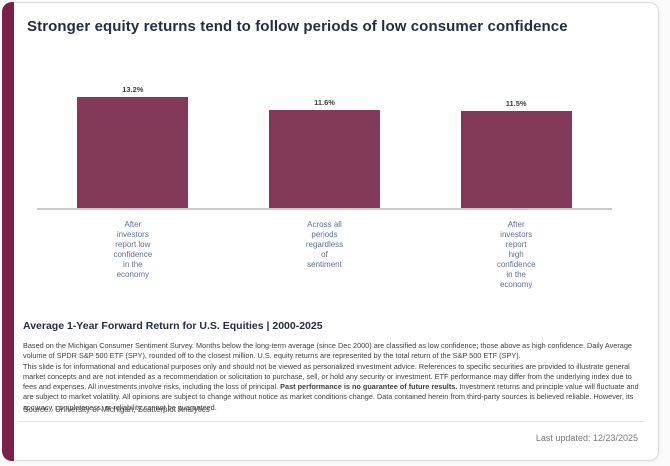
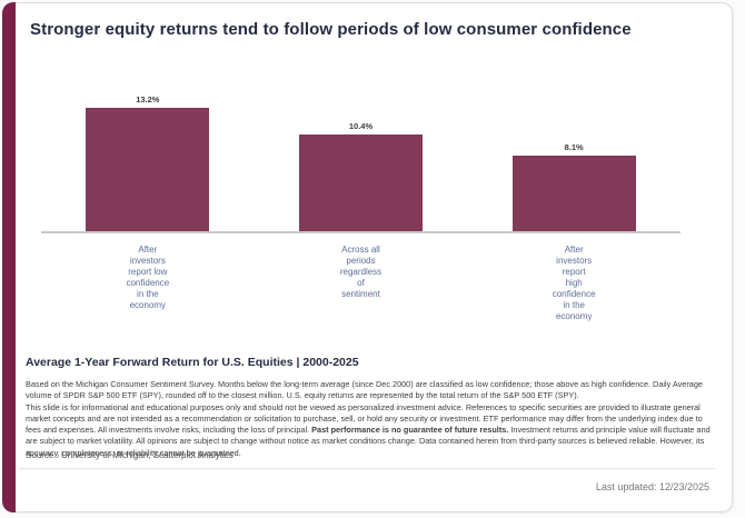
Across all periods regardless of sentiment: 11.6% -> 10.4%
After investors report high confidence in the economy: 11.5% -> 8.1%
